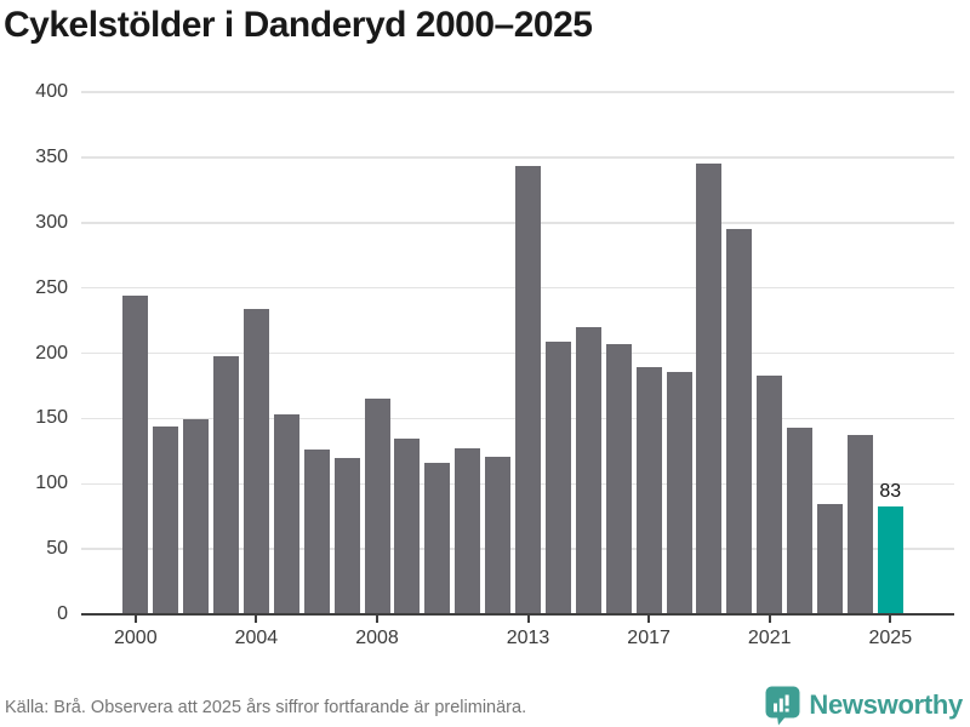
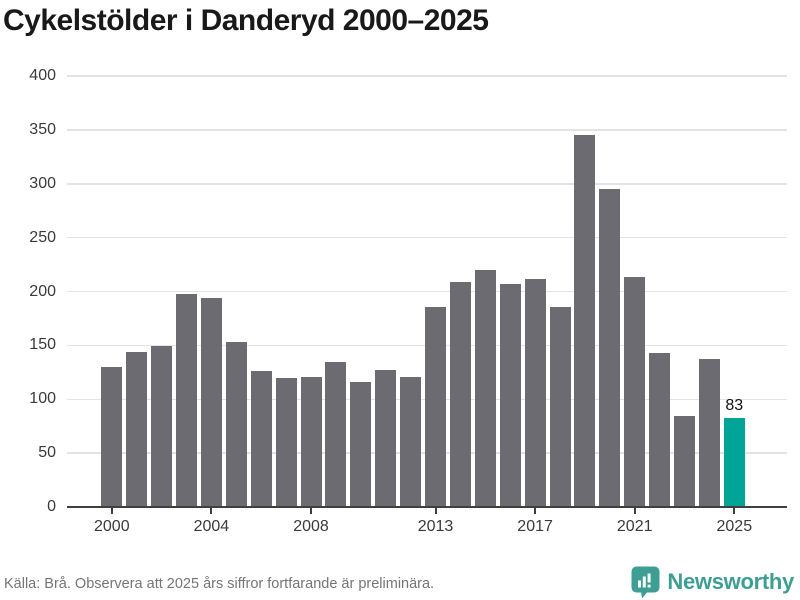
2000: 244 -> 130
2004: 234 -> 194
2008: 165 -> 121
2013: 343 -> 186
2017: 189 -> 212
2021: 183 -> 213
